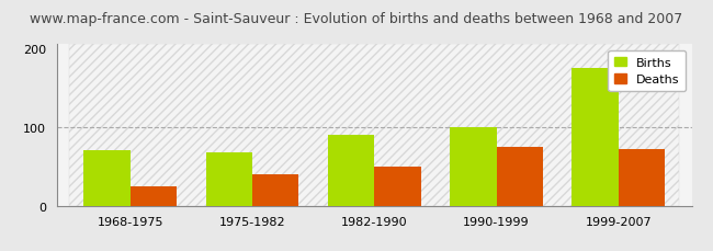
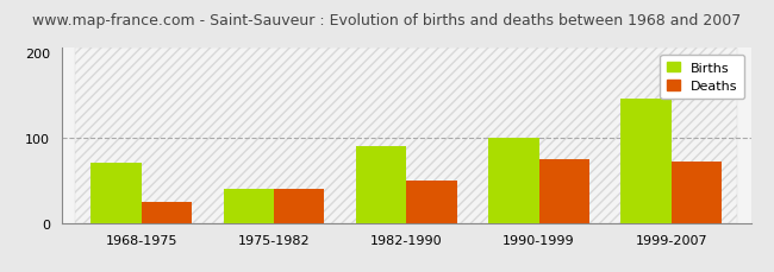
Births/1975-1982: 68 -> 40
Births/1999-2007: 175 -> 146
